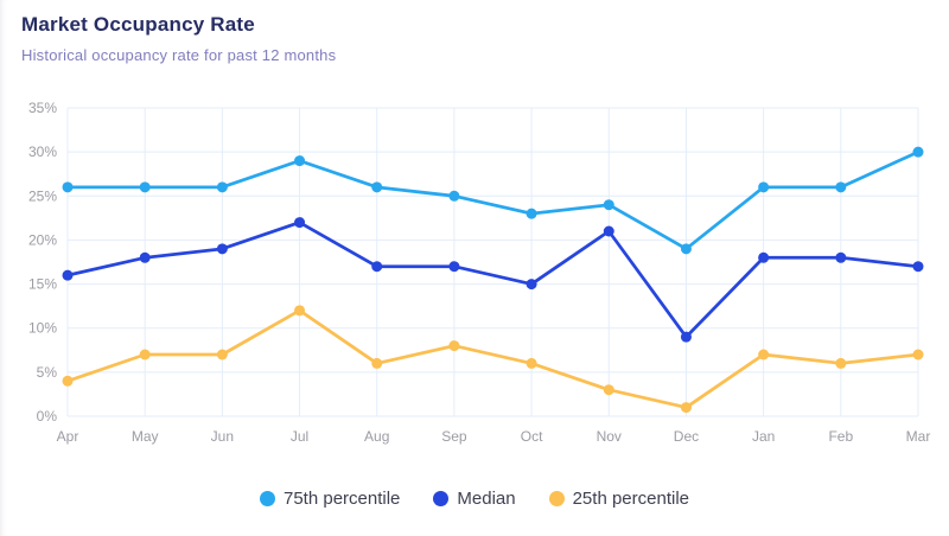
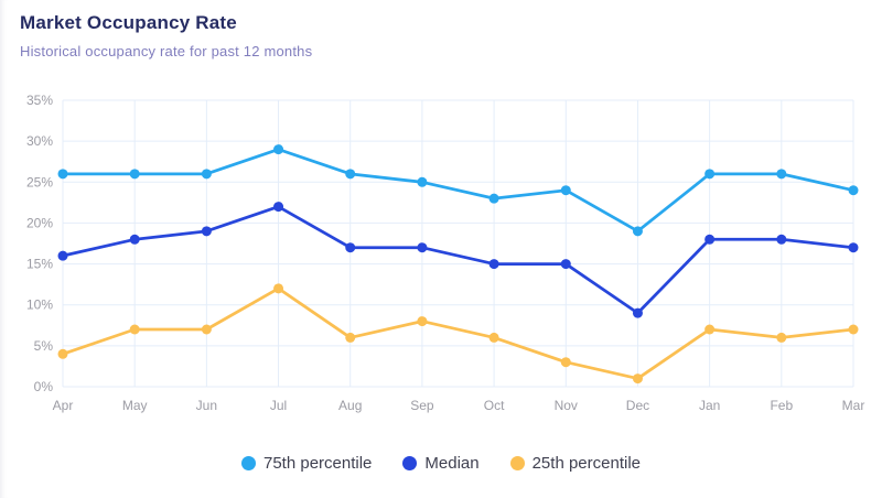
Median/Nov: 21% -> 15%
75th percentile/Mar: 30% -> 24%
